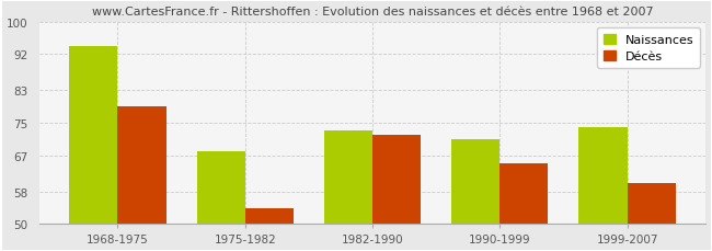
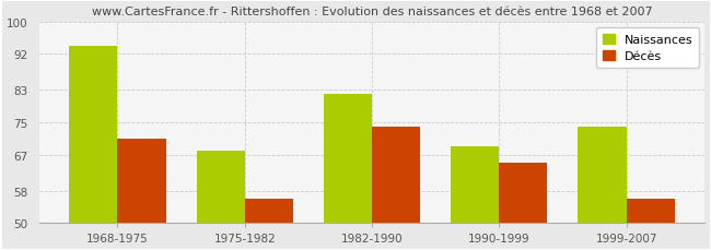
Décès/1968-1975: 79 -> 71
Décès/1975-1982: 54 -> 56
Naissances/1982-1990: 73 -> 82
Décès/1982-1990: 72 -> 74
Naissances/1990-1999: 71 -> 69
Décès/1999-2007: 60 -> 56
